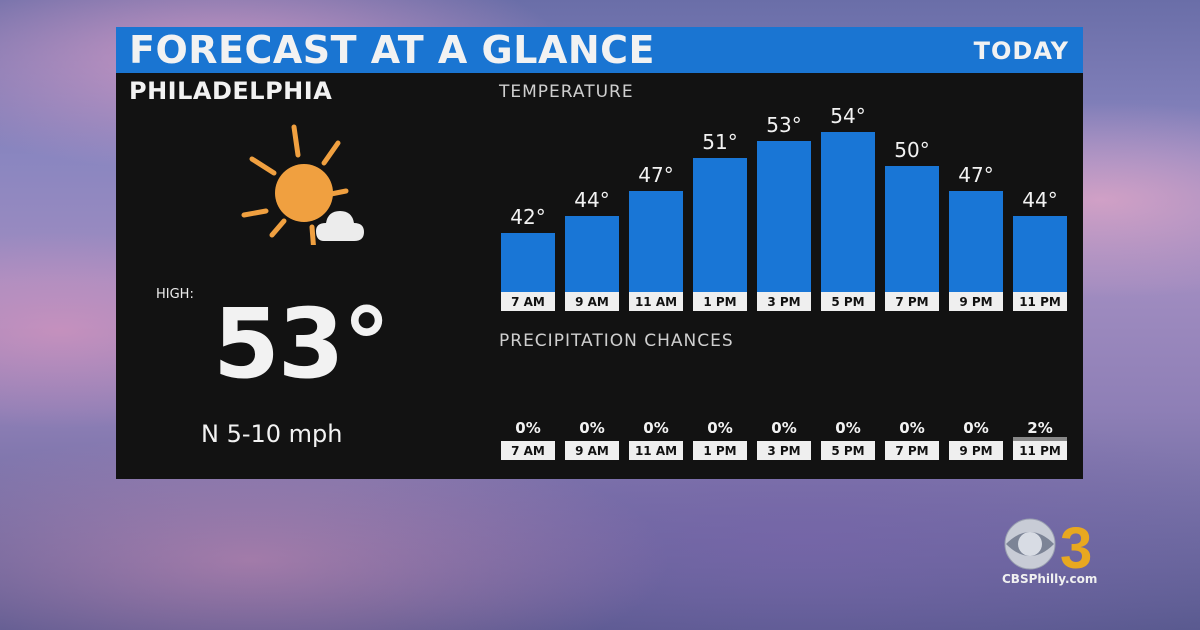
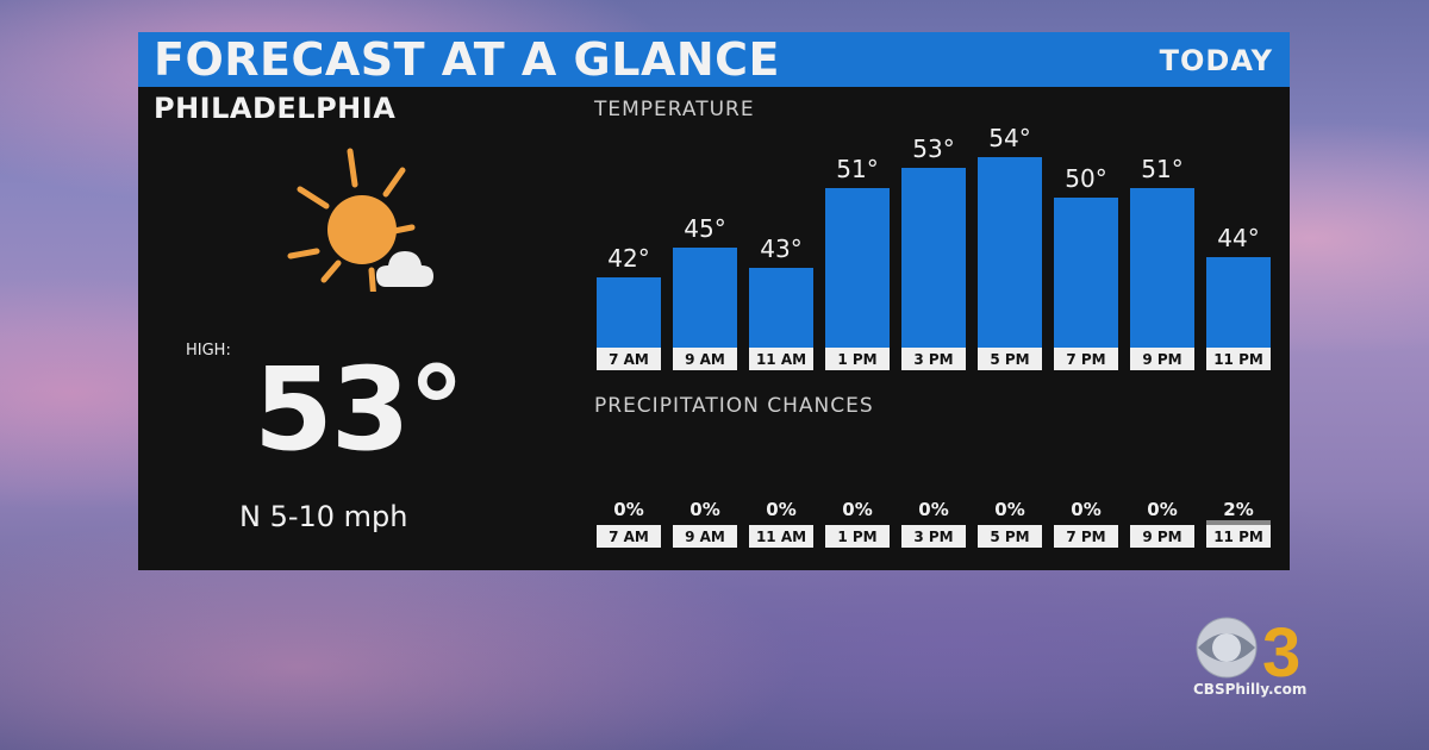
TEMPERATURE/9 AM: 44° -> 45°
TEMPERATURE/11 AM: 47° -> 43°
TEMPERATURE/9 PM: 47° -> 51°
